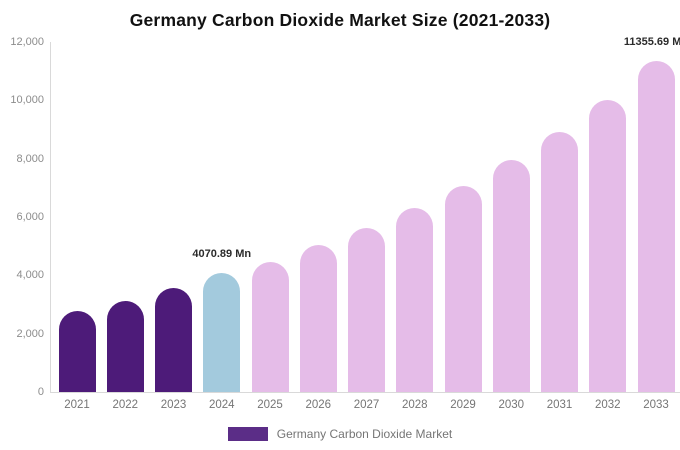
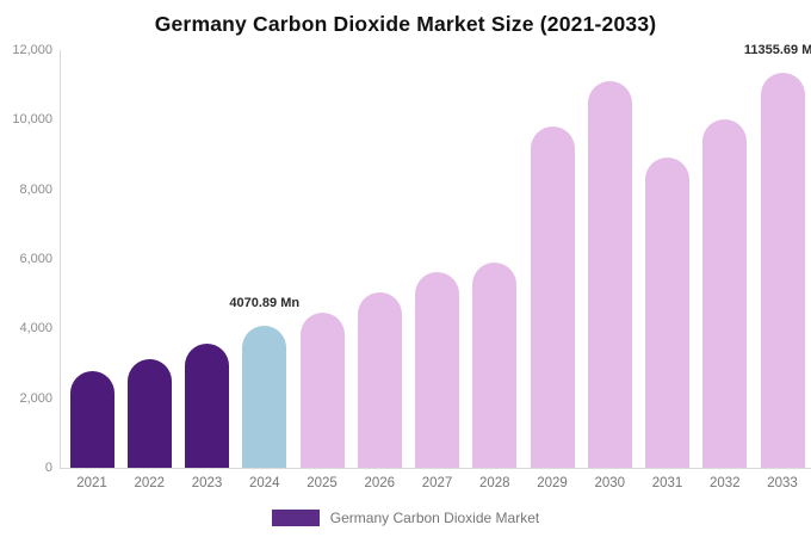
2028: 6300 -> 5900
2029: 7100 -> 9800
2030: 8000 -> 11100
